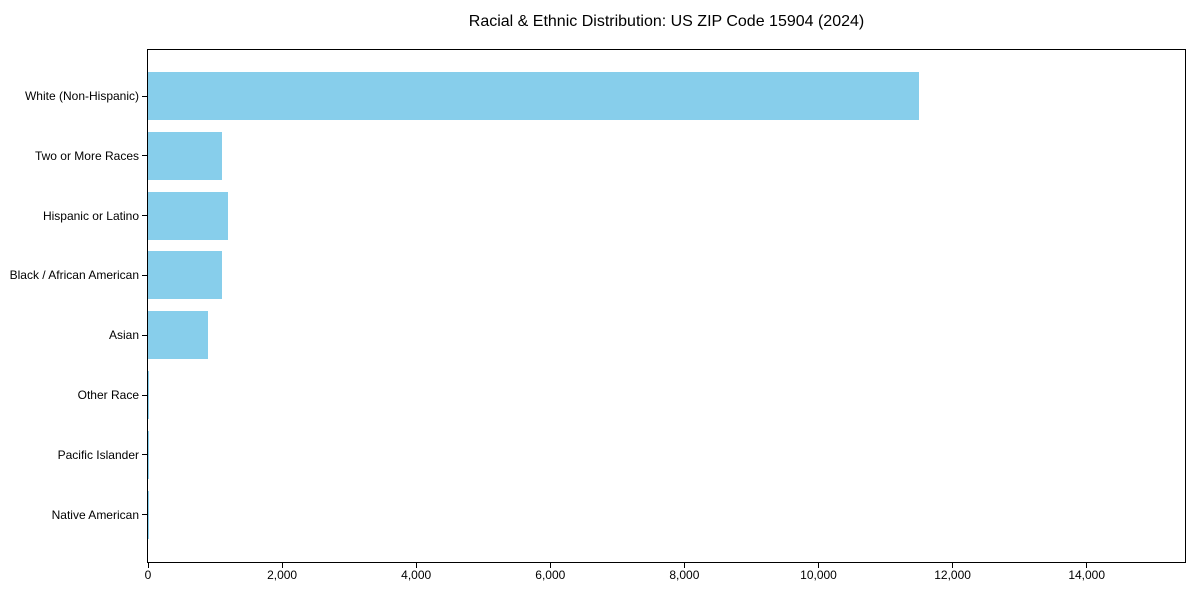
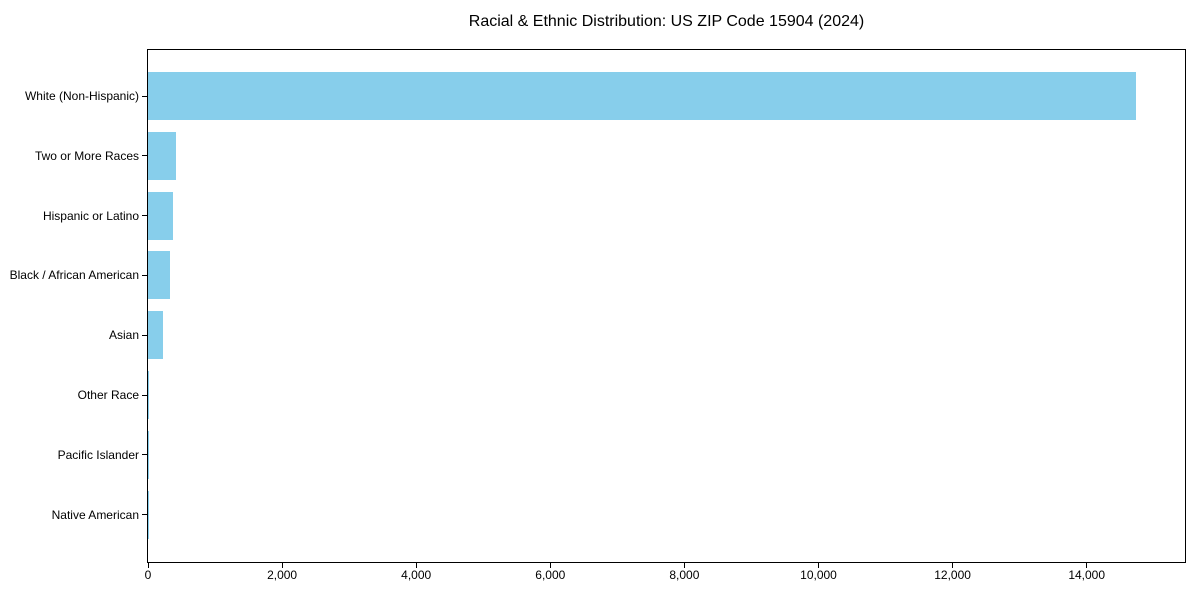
White (Non-Hispanic): 11500 -> 14700
Two or More Races: 1100 -> 400
Hispanic or Latino: 1200 -> 400
Black / African American: 1100 -> 300
Asian: 900 -> 200
